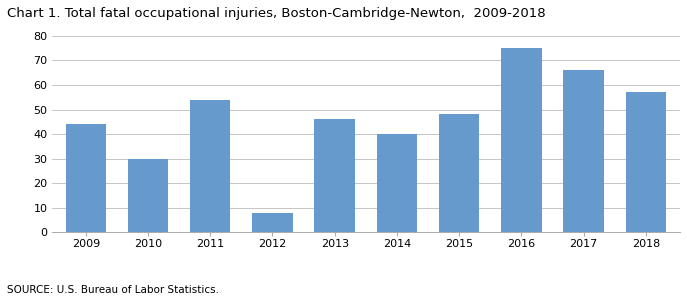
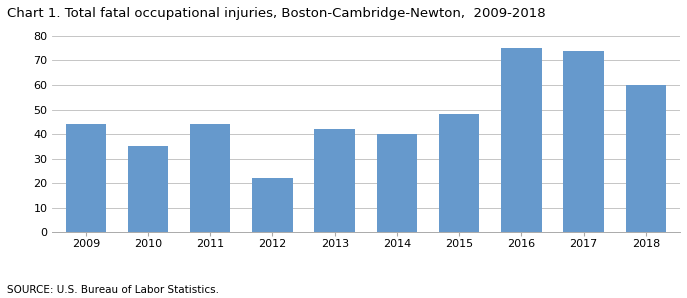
2010: 30 -> 35
2011: 54 -> 44
2012: 8 -> 22
2013: 46 -> 42
2017: 66 -> 74
2018: 57 -> 60
